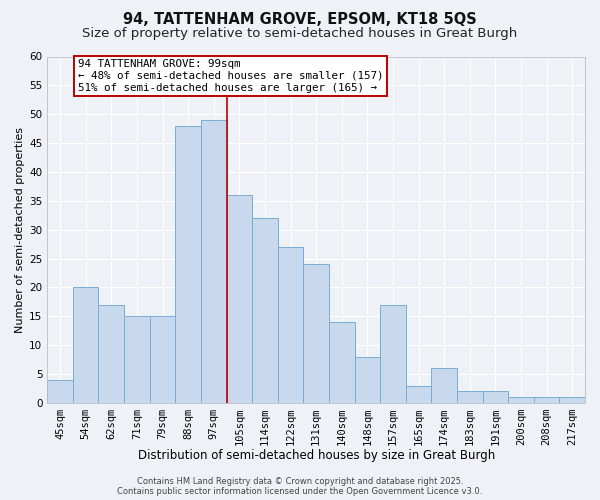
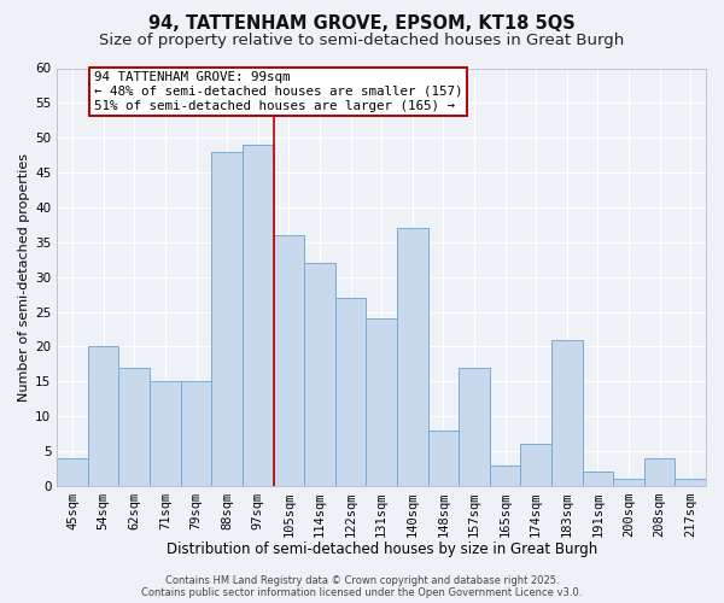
140sqm: 14 -> 37
183sqm: 2 -> 21
208sqm: 1 -> 4
